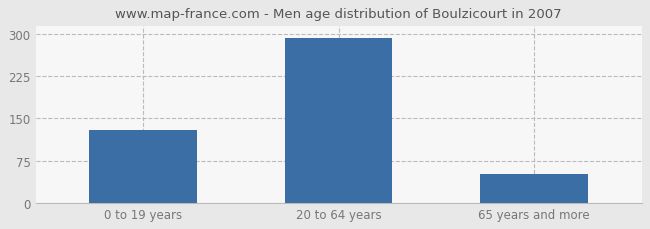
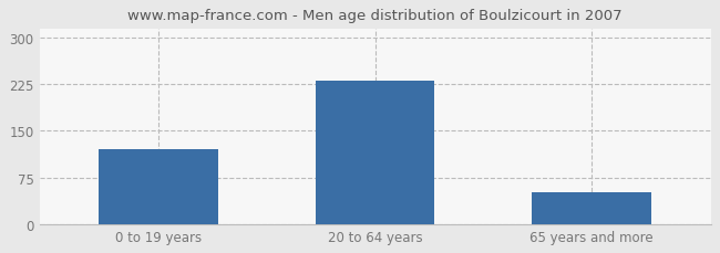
0 to 19 years: 130 -> 120
20 to 64 years: 293 -> 230
